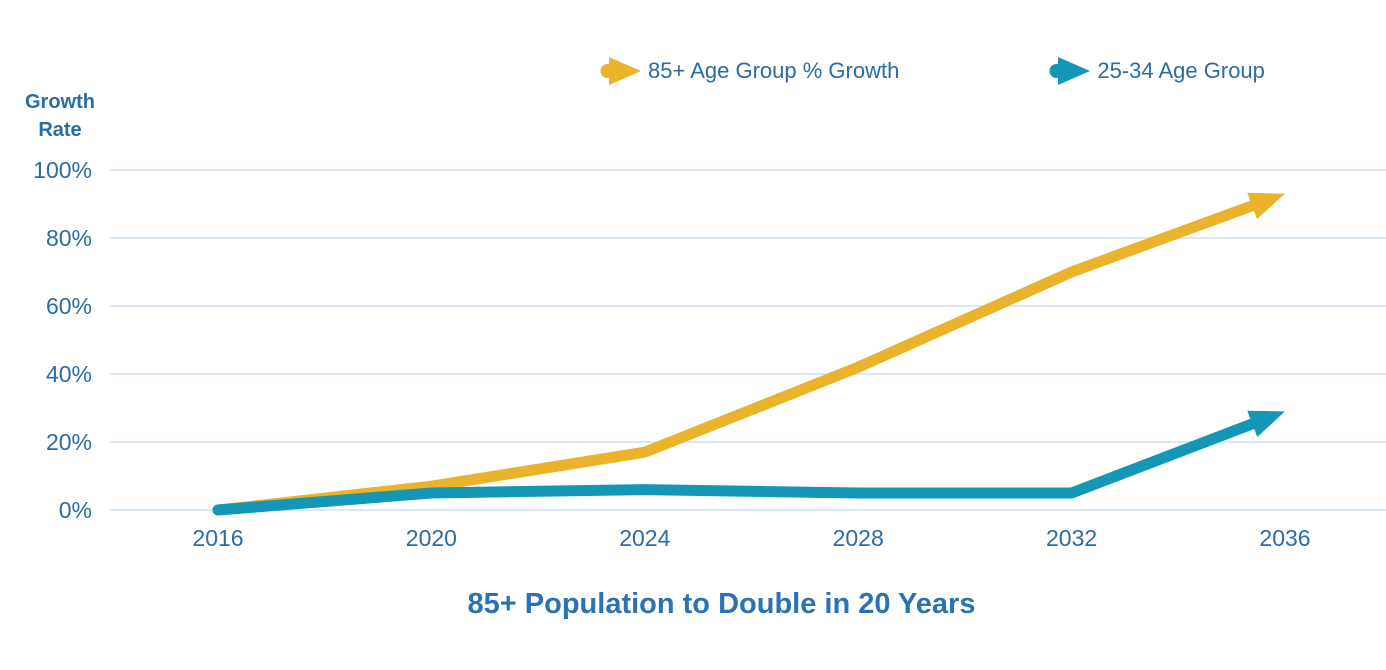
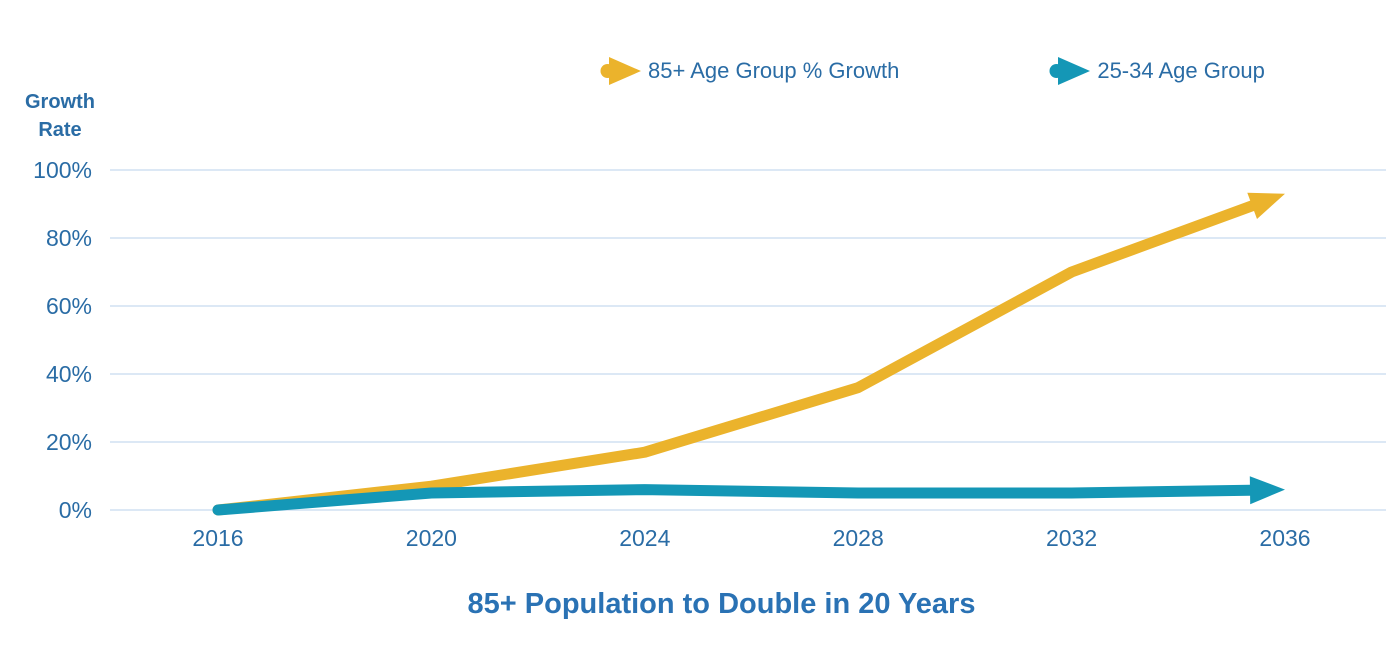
85+ Age Group % Growth/2028: 42% -> 36%
25-34 Age Group/2036: 29% -> 6%
